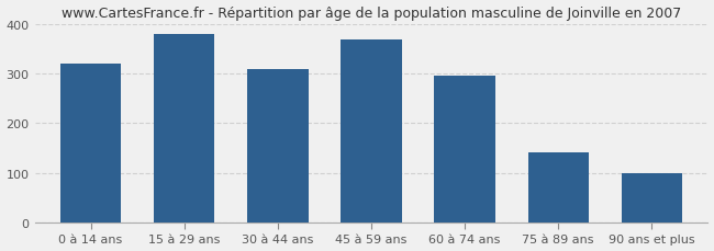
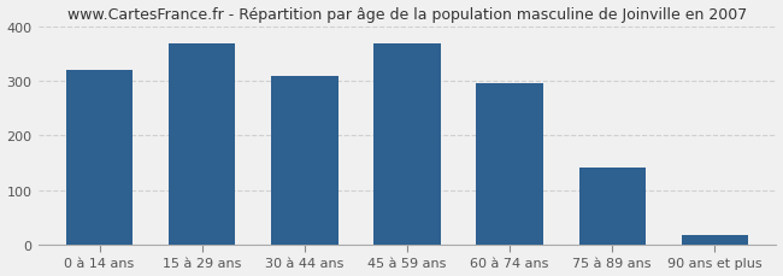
15 à 29 ans: 380 -> 368
90 ans et plus: 100 -> 17
